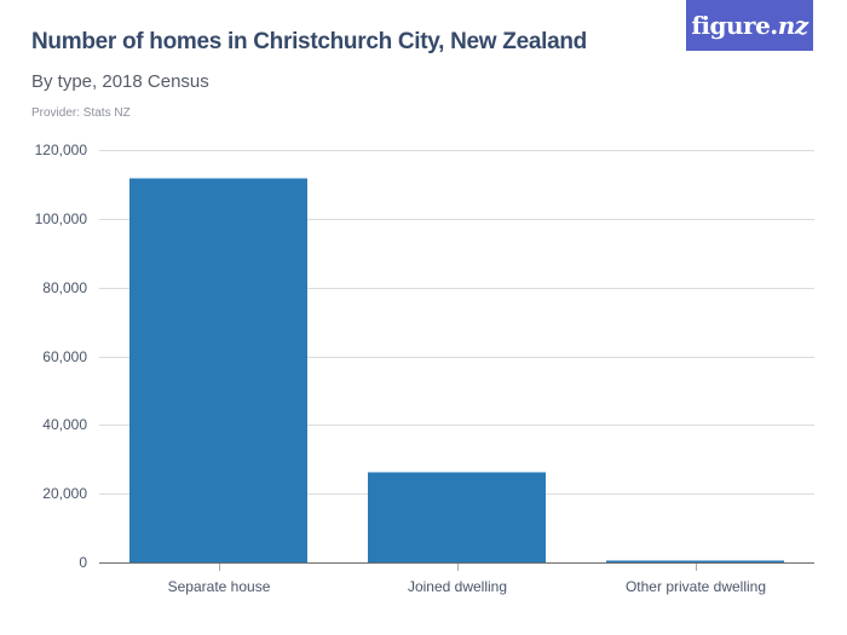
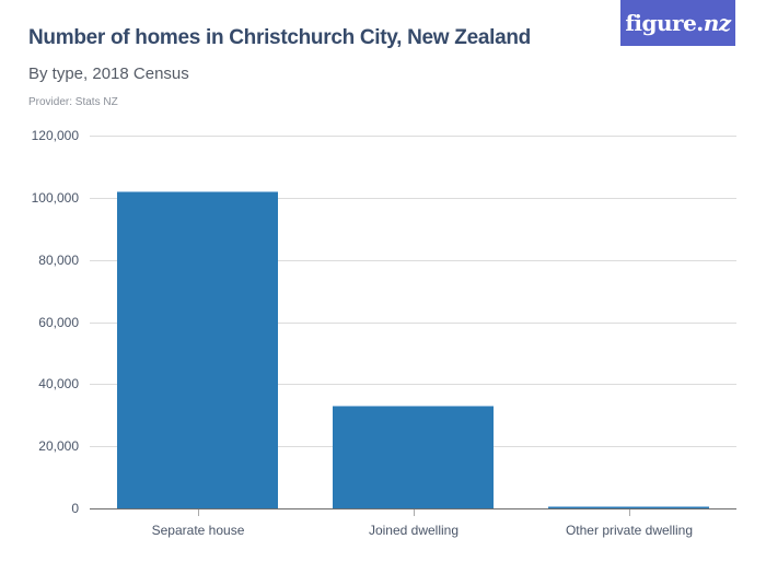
Separate house: 112000 -> 102000
Joined dwelling: 26000 -> 33000
